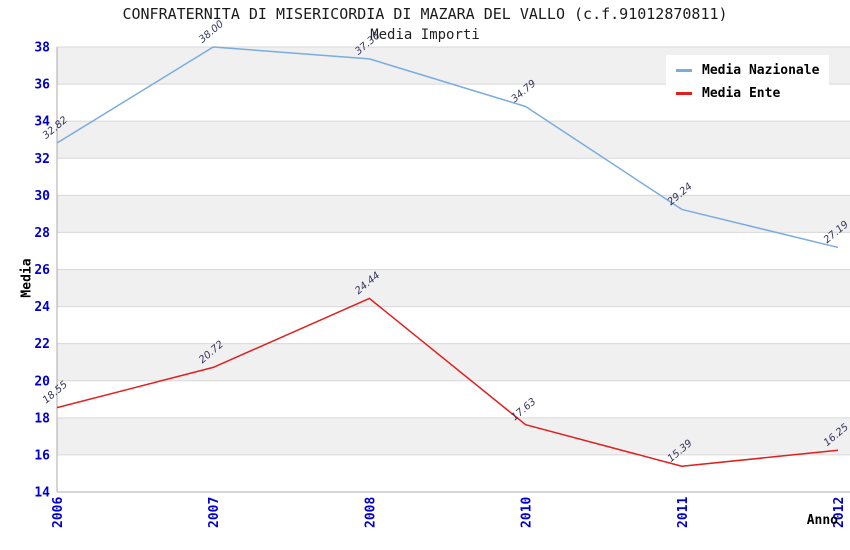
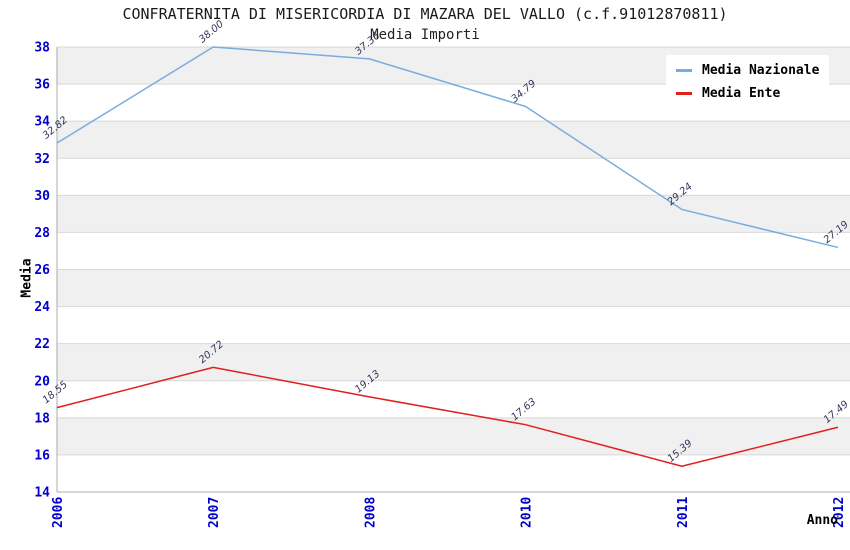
Media Ente/2008: 24.44 -> 19.13
Media Ente/2012: 16.25 -> 17.49
